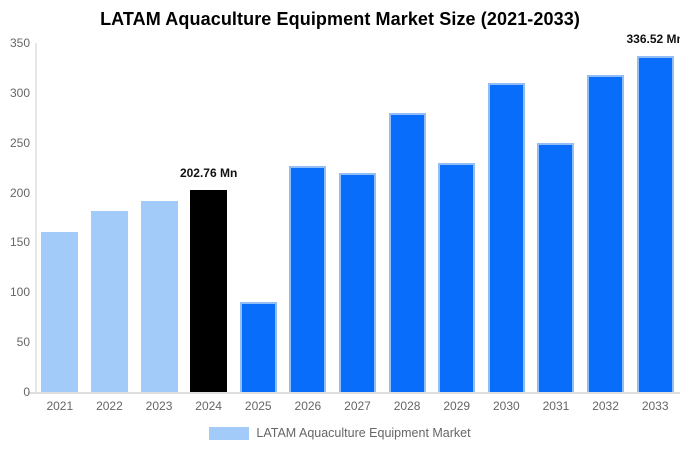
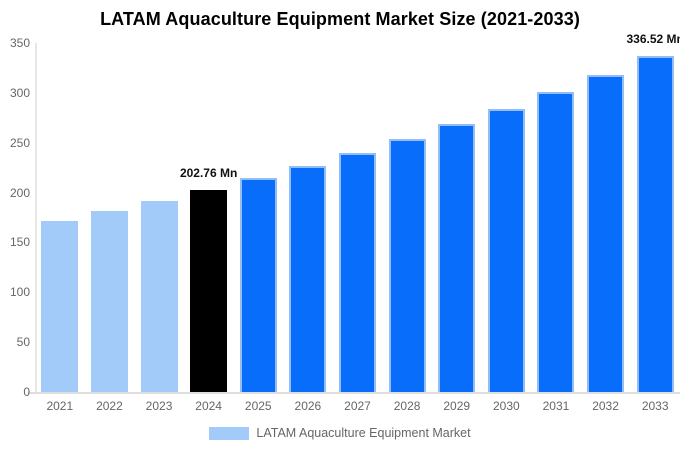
2021: 160 -> 170
2025: 90 -> 210
2027: 220 -> 240
2028: 280 -> 250
2029: 230 -> 270
2030: 310 -> 280
2031: 250 -> 300
